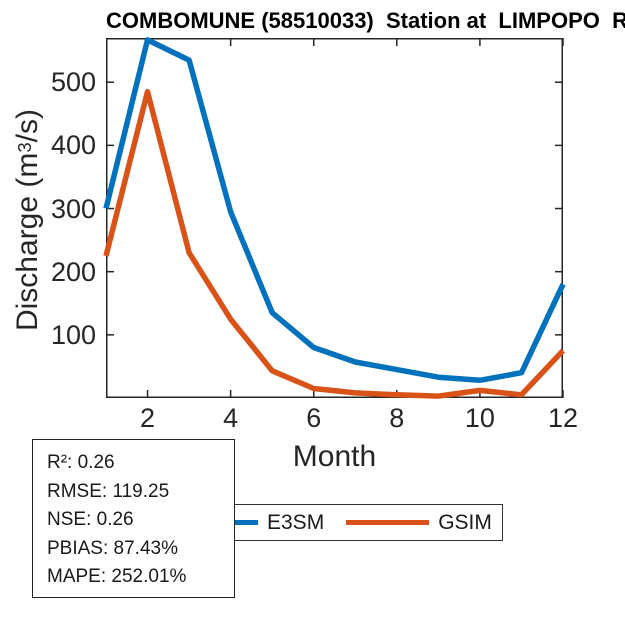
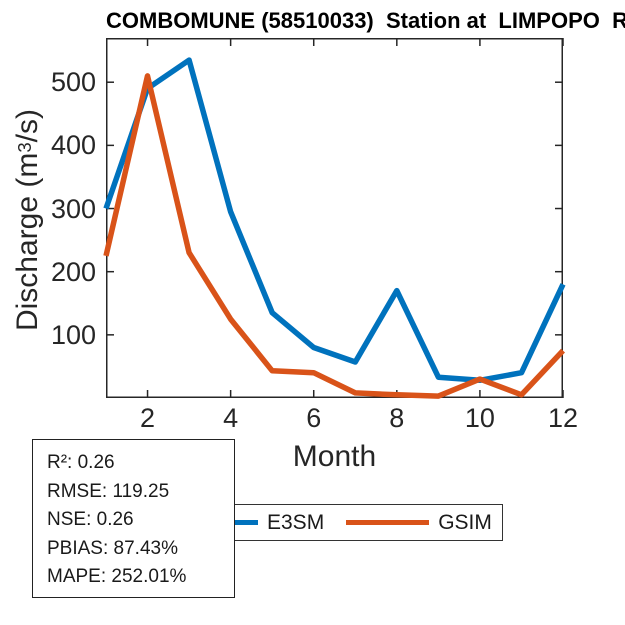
E3SM/2: 570 -> 490
GSIM/2: 480 -> 510
GSIM/6: 20 -> 40
E3SM/8: 40 -> 170
GSIM/10: 10 -> 30
